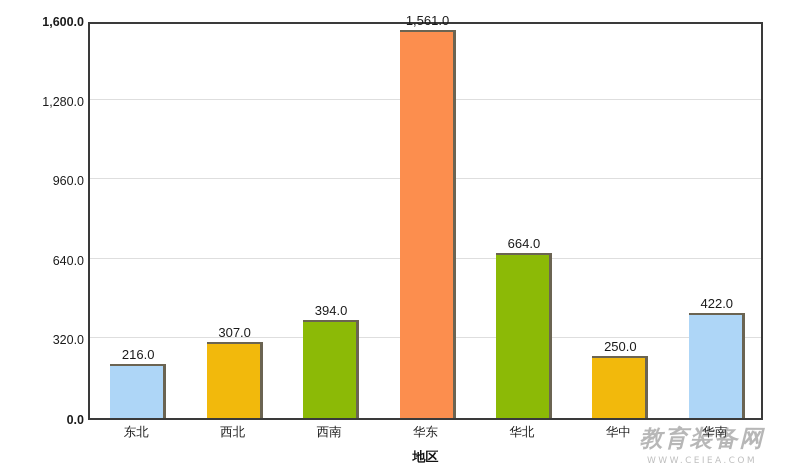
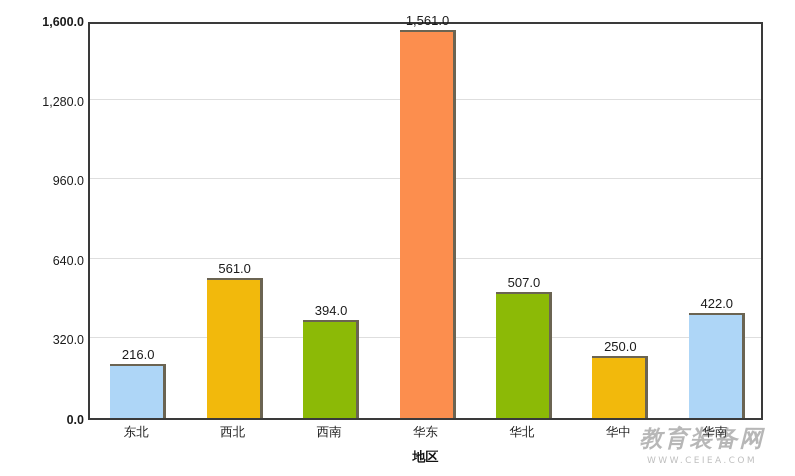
西北: 307.0 -> 561.0
华北: 664.0 -> 507.0
